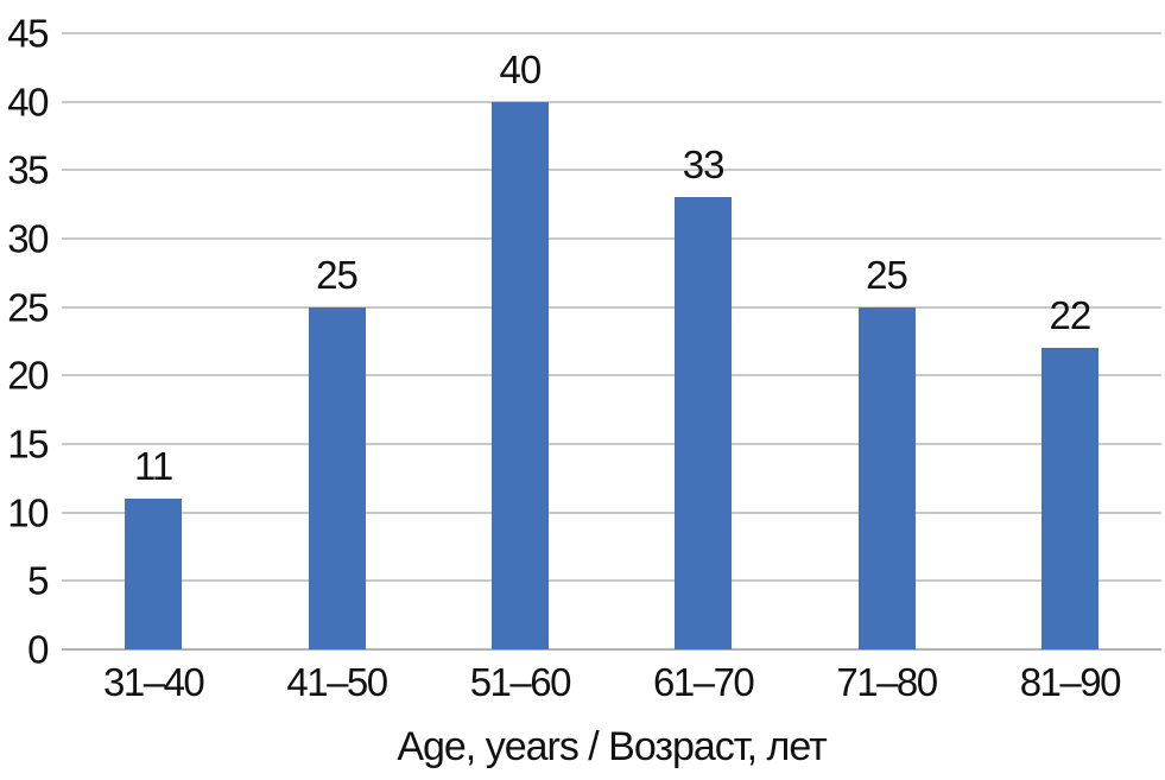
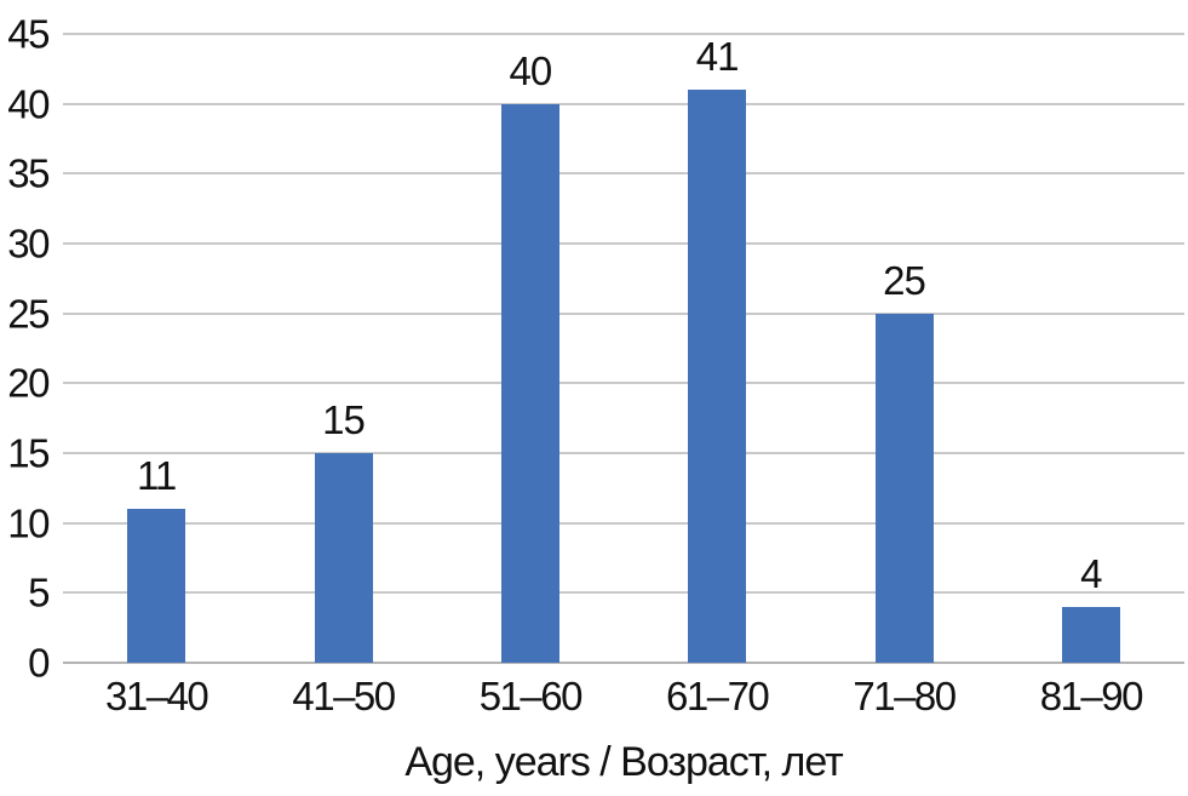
41–50: 25 -> 15
61–70: 33 -> 41
81–90: 22 -> 4
